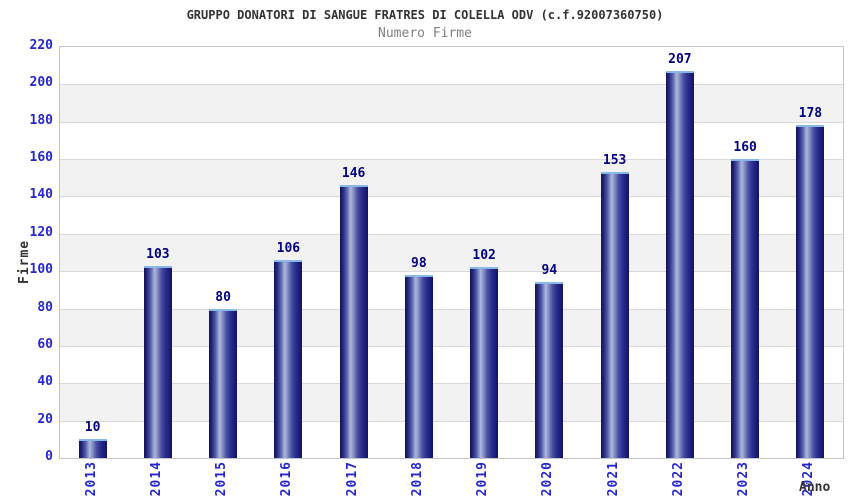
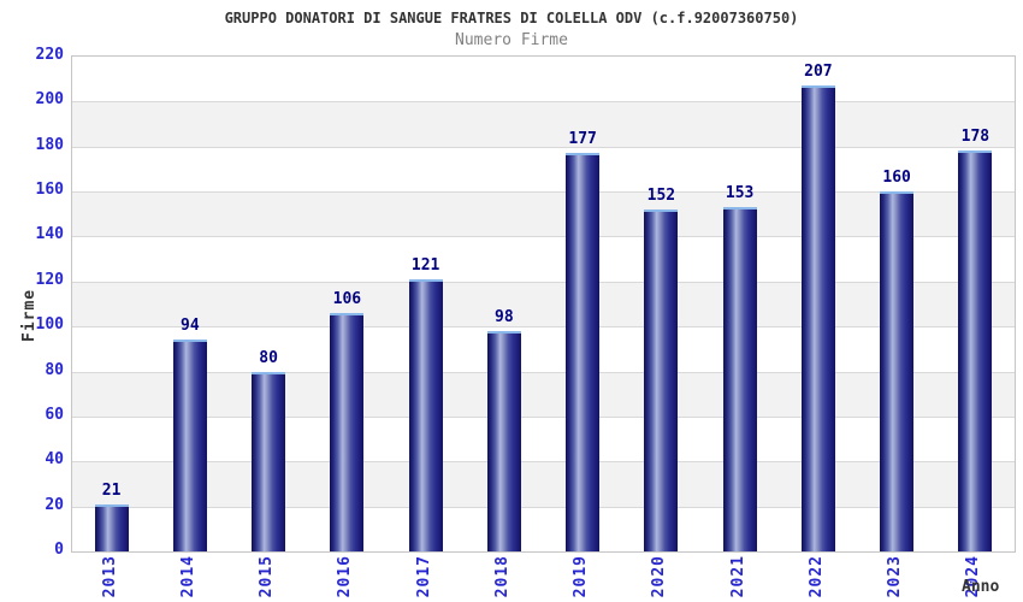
2013: 10 -> 21
2014: 103 -> 94
2017: 146 -> 121
2019: 102 -> 177
2020: 94 -> 152
